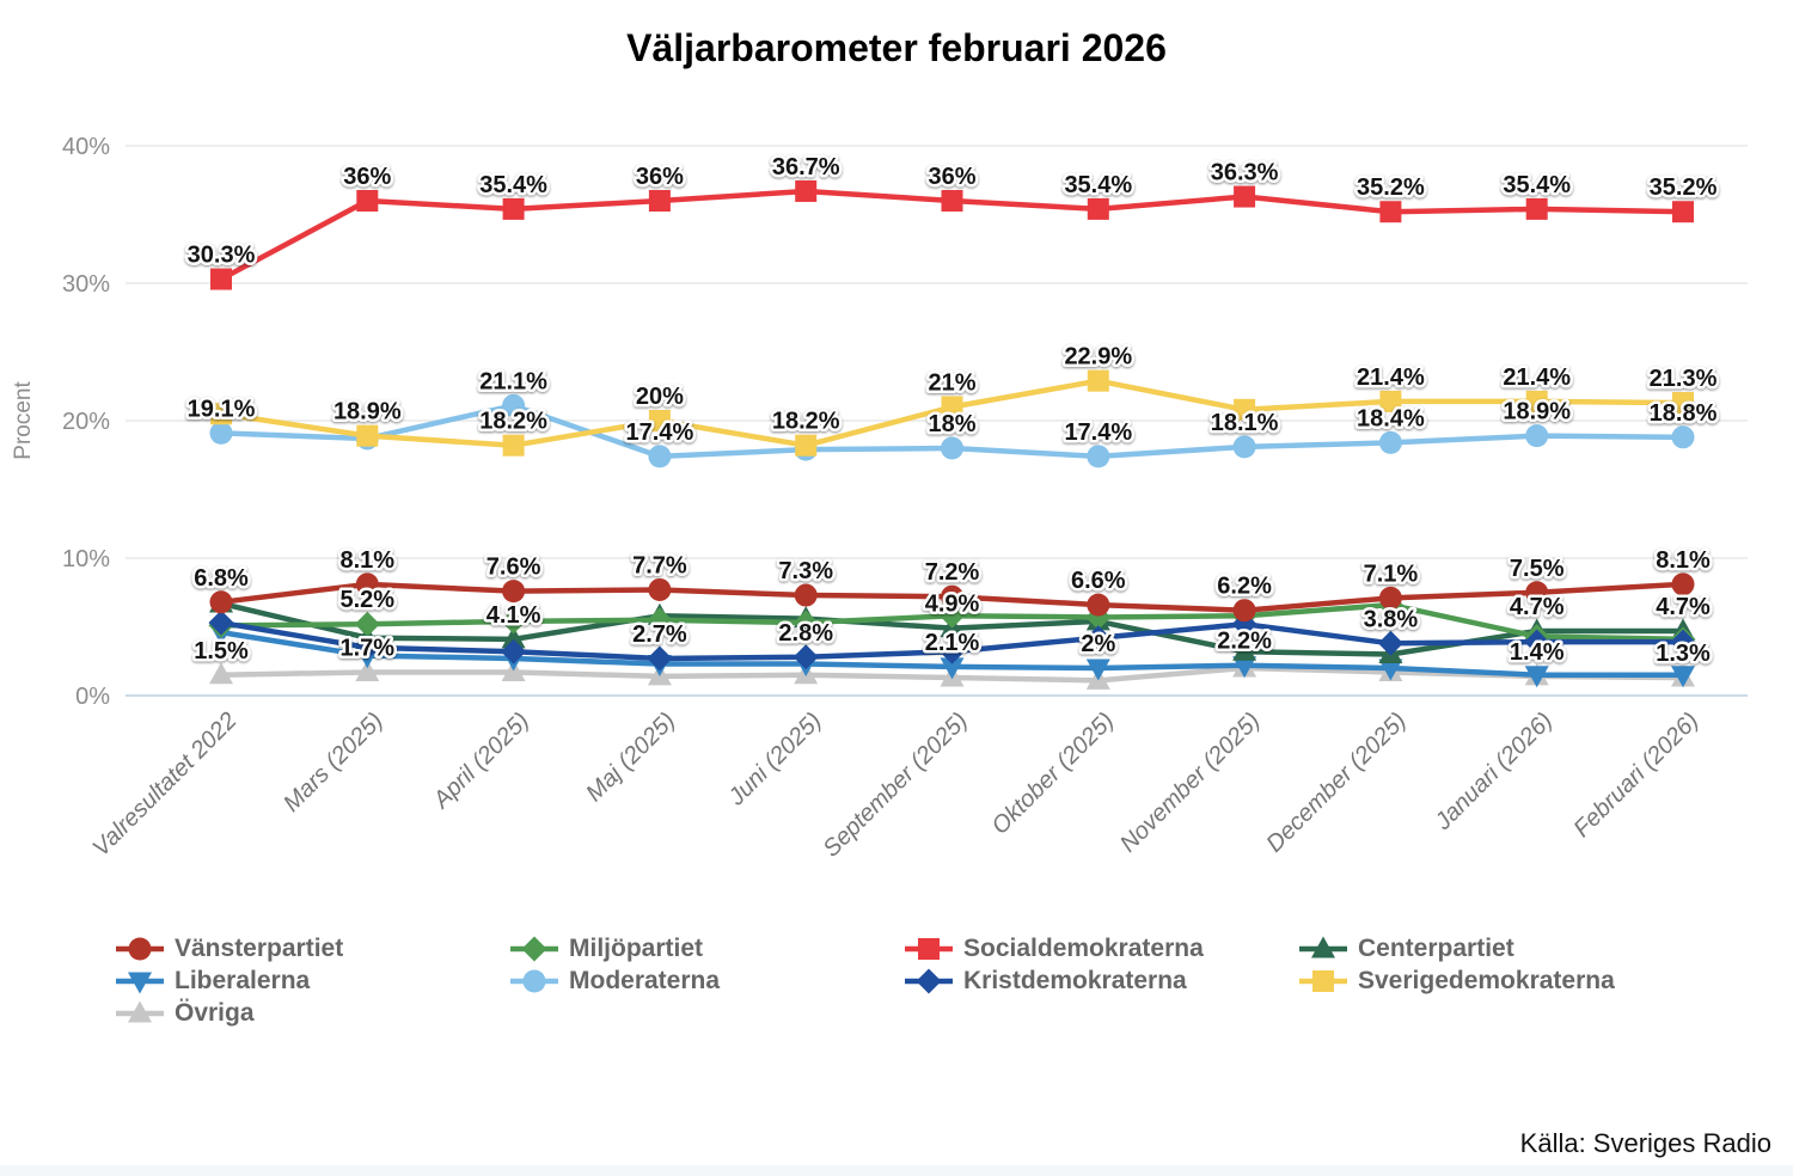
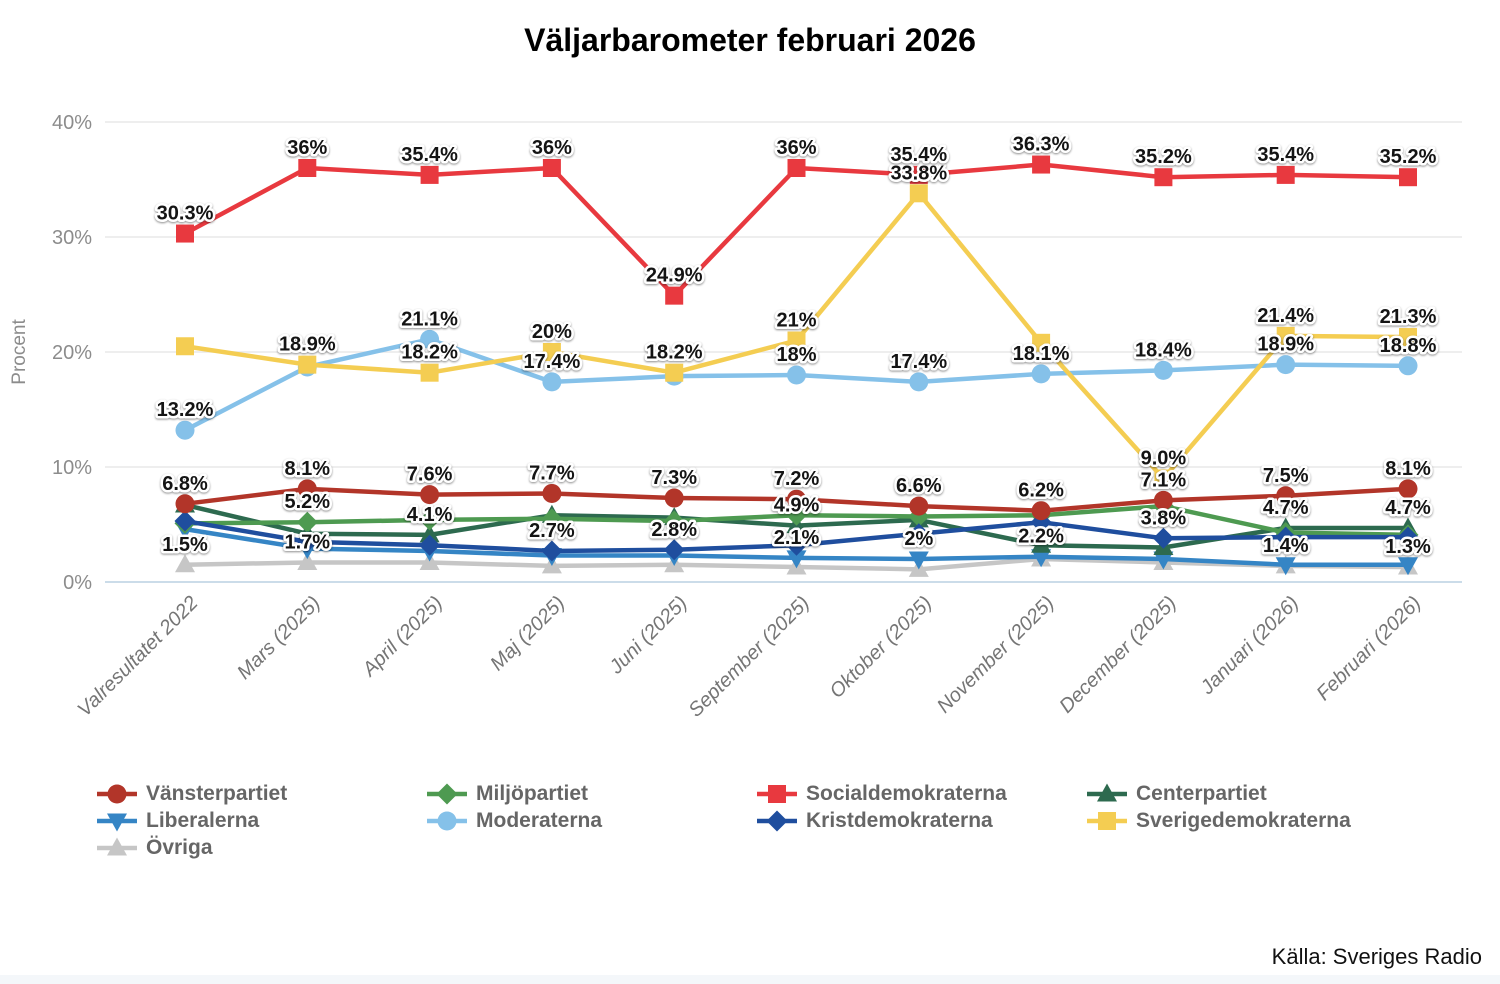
Moderaterna/Valresultatet 2022: 19.1% -> 13.2%
Socialdemokraterna/Juni (2025): 36.7% -> 24.9%
Sverigedemokraterna/Oktober (2025): 22.9% -> 33.8%
Sverigedemokraterna/December (2025): 21.4% -> 9.0%
